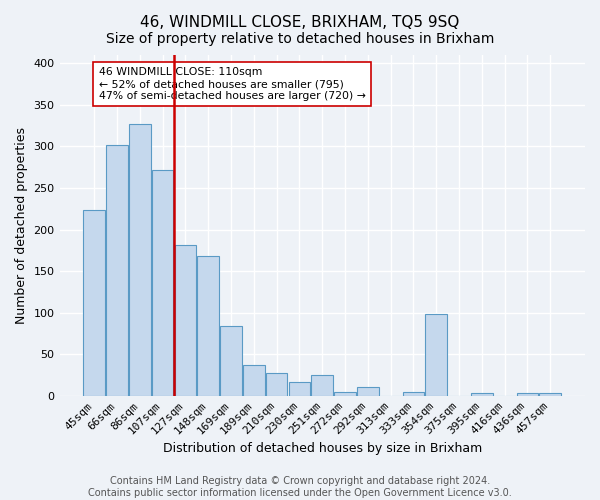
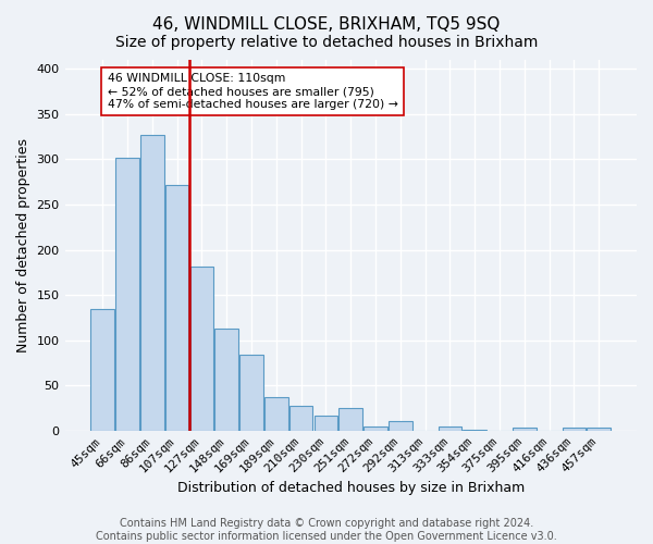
45sqm: 224 -> 135
148sqm: 168 -> 113
354sqm: 98 -> 1
